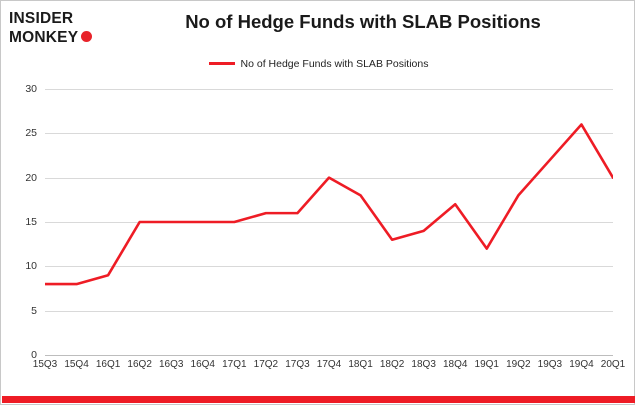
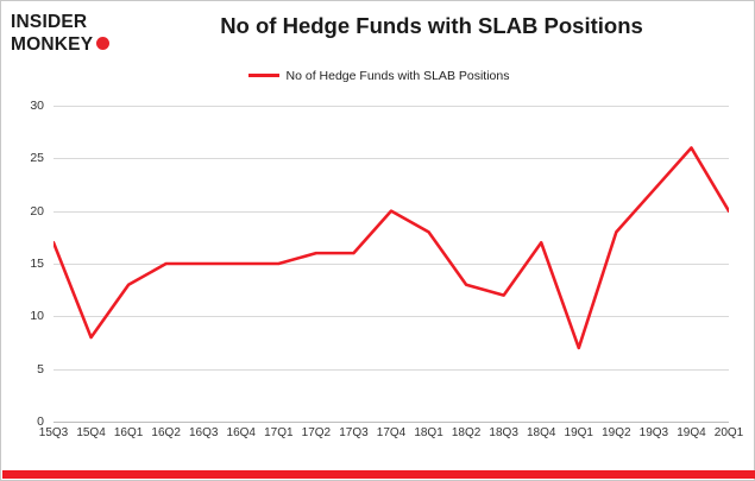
15Q3: 8 -> 17
16Q1: 9 -> 13
18Q3: 14 -> 12
19Q1: 12 -> 7
